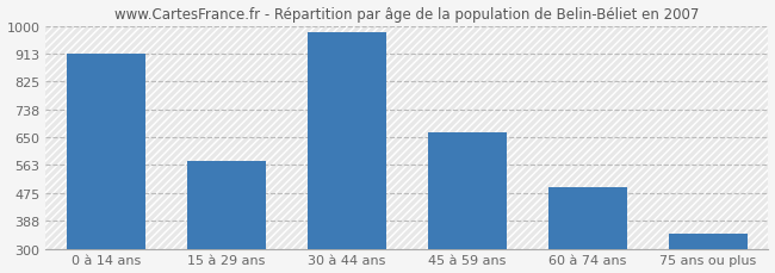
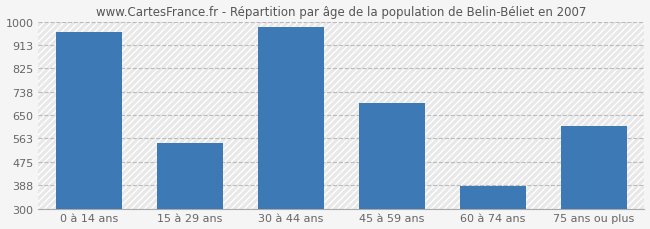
0 à 14 ans: 913 -> 960
15 à 29 ans: 575 -> 545
45 à 59 ans: 665 -> 695
60 à 74 ans: 493 -> 385
75 ans ou plus: 348 -> 610
